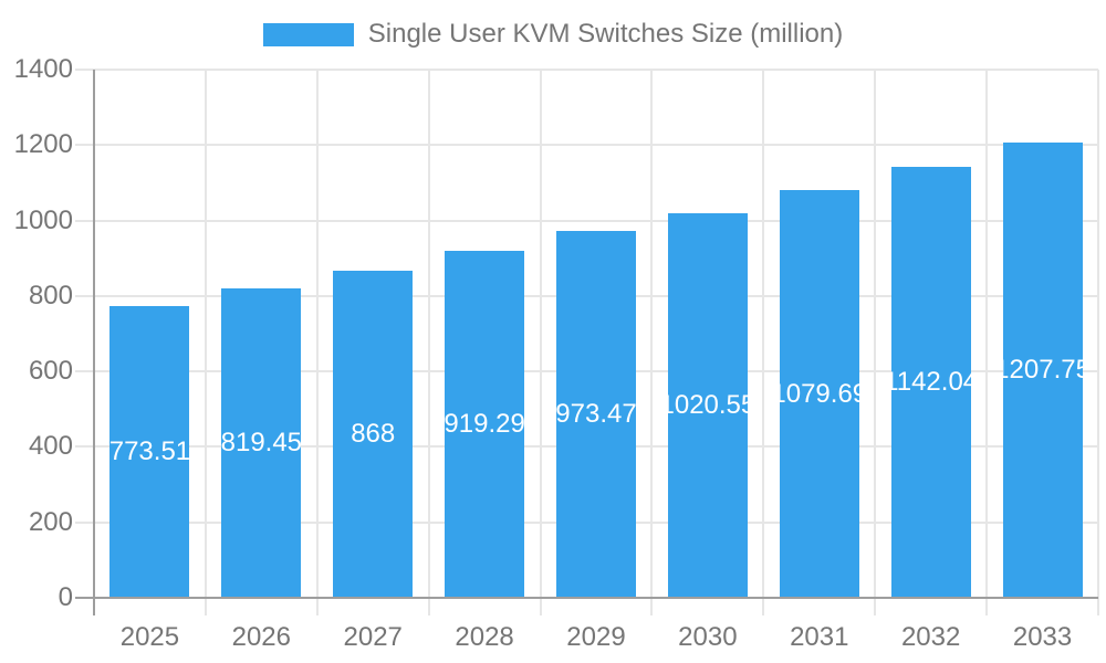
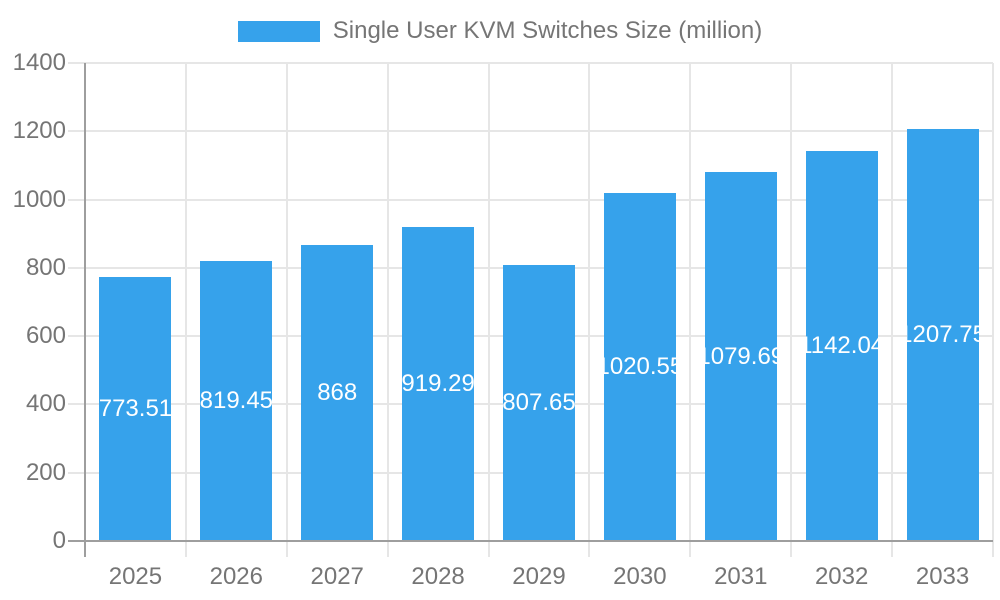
2029: 973.47 -> 807.65
